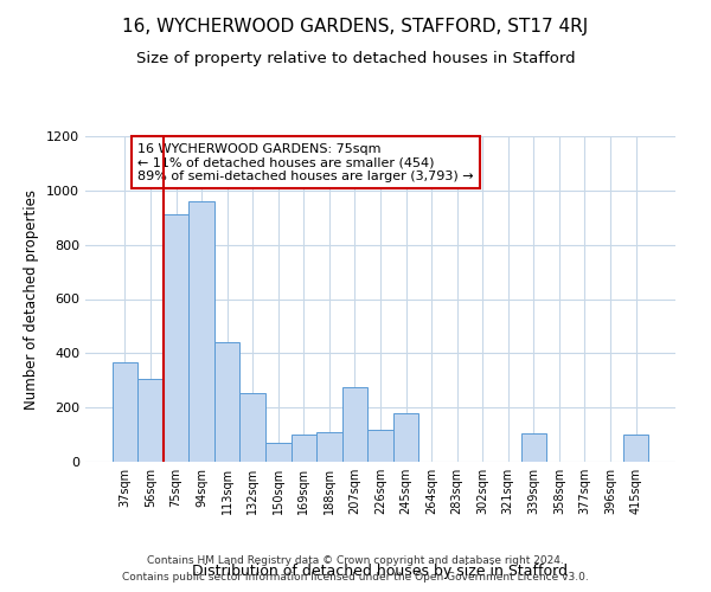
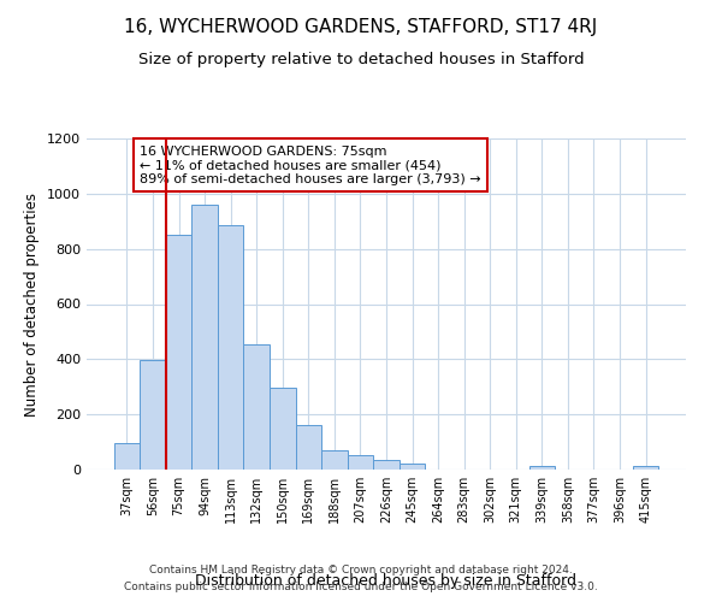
37sqm: 365 -> 95
56sqm: 305 -> 395
75sqm: 910 -> 850
113sqm: 440 -> 885
132sqm: 255 -> 455
150sqm: 70 -> 295
169sqm: 100 -> 160
188sqm: 110 -> 70
207sqm: 275 -> 52
226sqm: 120 -> 35
245sqm: 180 -> 20
339sqm: 105 -> 12
415sqm: 100 -> 12
